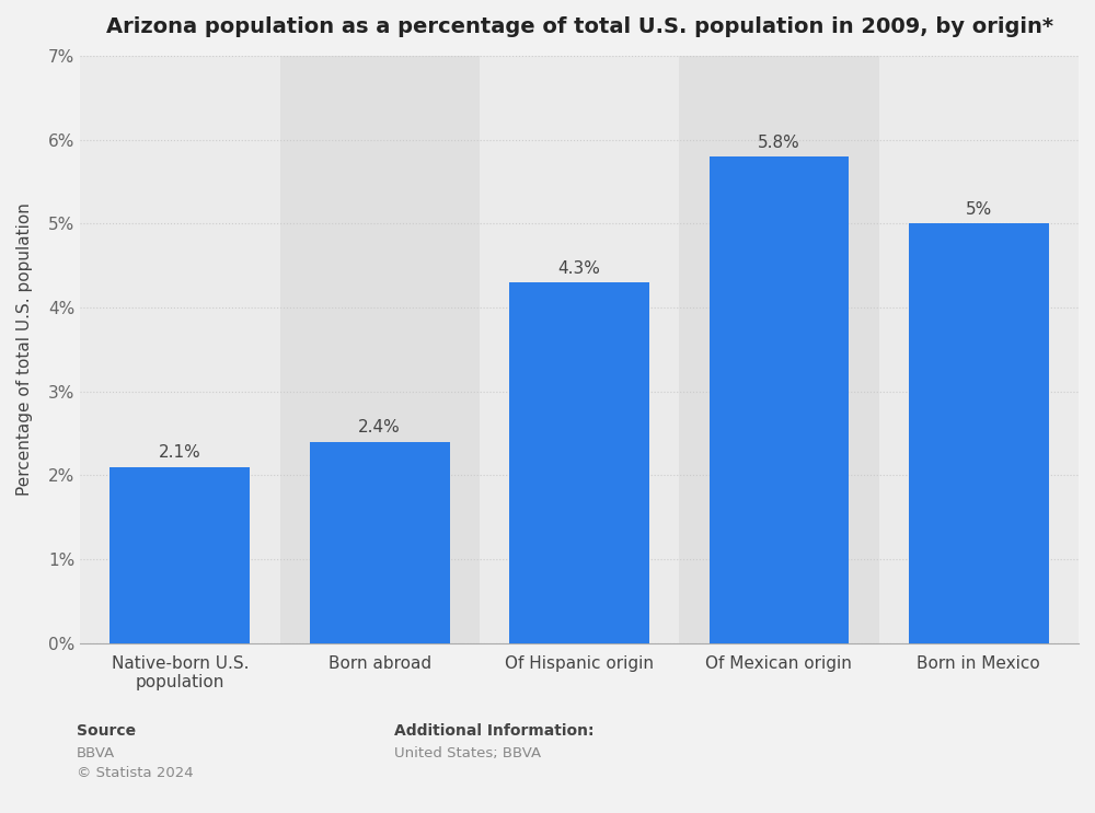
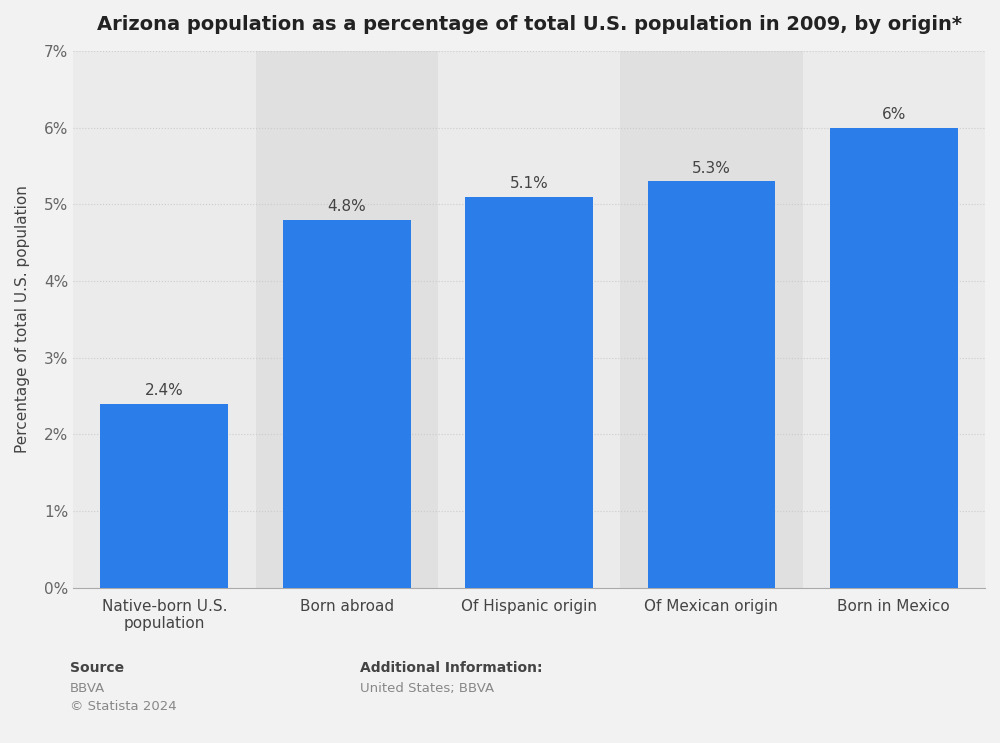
Native-born U.S. population: 2.1% -> 2.4%
Born abroad: 2.4% -> 4.8%
Of Hispanic origin: 4.3% -> 5.1%
Of Mexican origin: 5.8% -> 5.3%
Born in Mexico: 5% -> 6%
